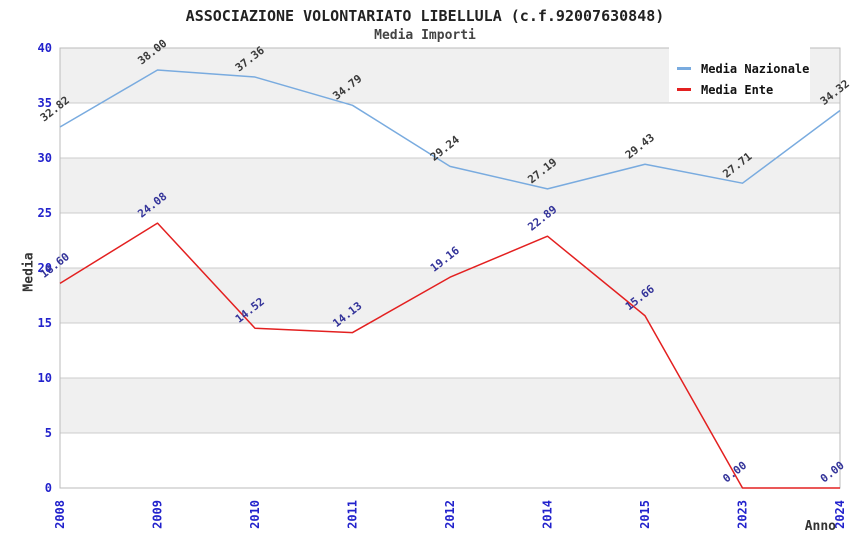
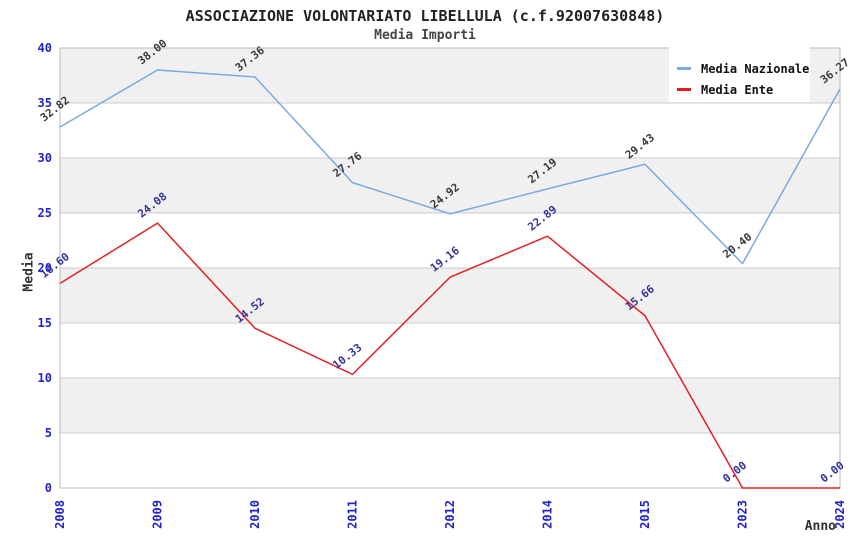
Media Nazionale/2011: 34.79 -> 27.76
Media Ente/2011: 14.13 -> 10.33
Media Nazionale/2012: 29.24 -> 24.92
Media Nazionale/2023: 27.71 -> 20.40
Media Nazionale/2024: 34.32 -> 36.27
